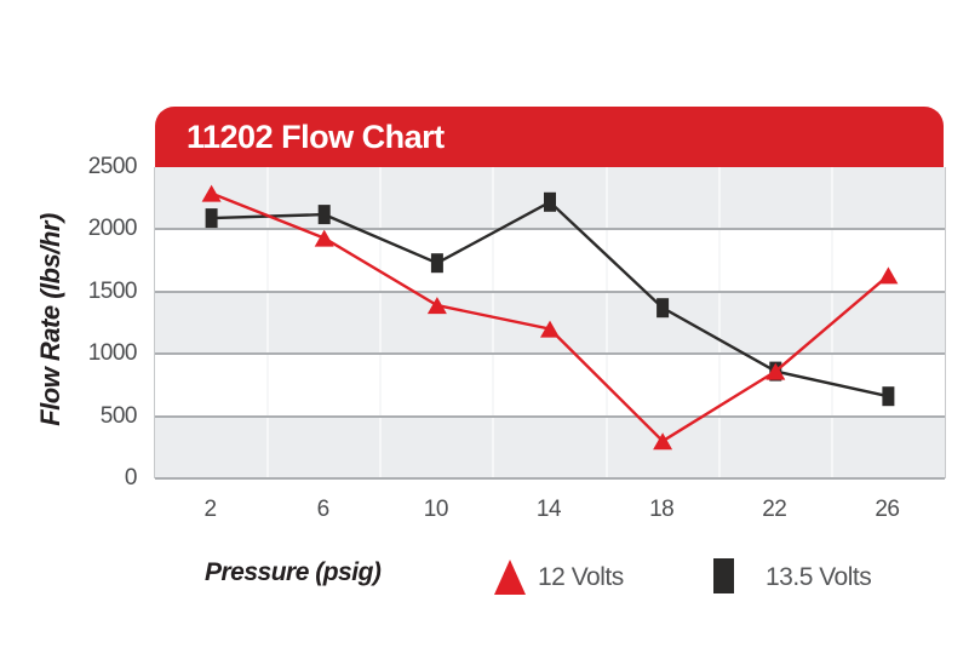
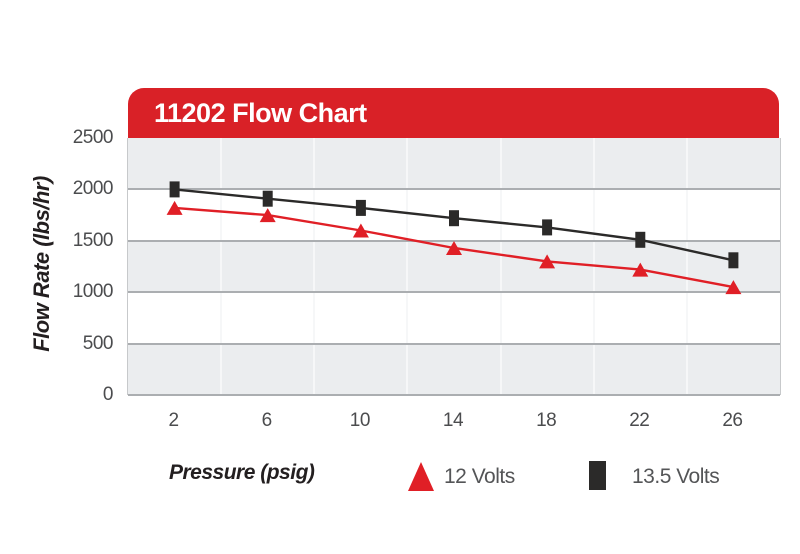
12 Volts/2: 2290 -> 1820
13.5 Volts/2: 2090 -> 2000
12 Volts/6: 1930 -> 1750
13.5 Volts/6: 2120 -> 1910
12 Volts/10: 1390 -> 1600
13.5 Volts/10: 1730 -> 1820
12 Volts/14: 1200 -> 1430
13.5 Volts/14: 2220 -> 1720
12 Volts/18: 300 -> 1300
13.5 Volts/18: 1370 -> 1630
12 Volts/22: 860 -> 1220
13.5 Volts/22: 860 -> 1510
12 Volts/26: 1630 -> 1050
13.5 Volts/26: 660 -> 1310
